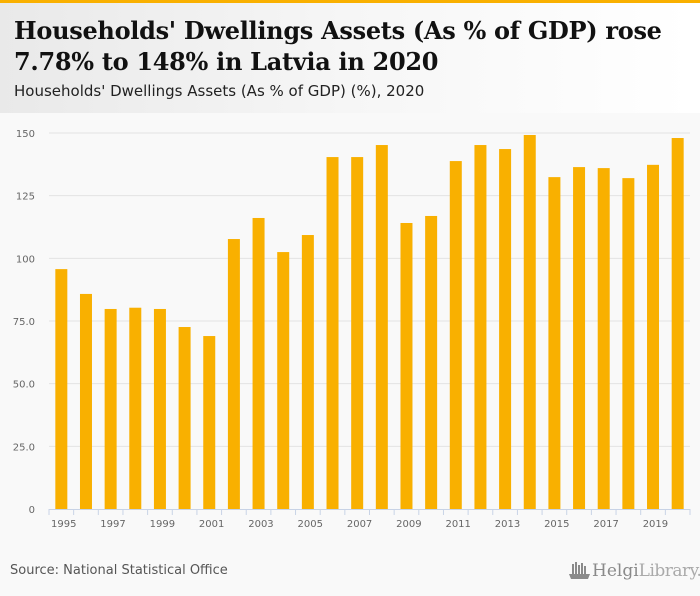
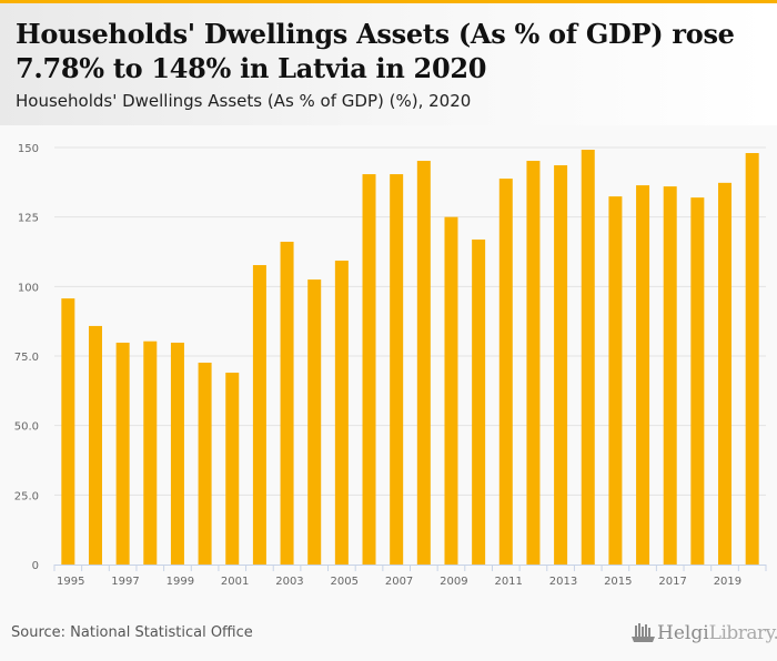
2009: 114 -> 125
